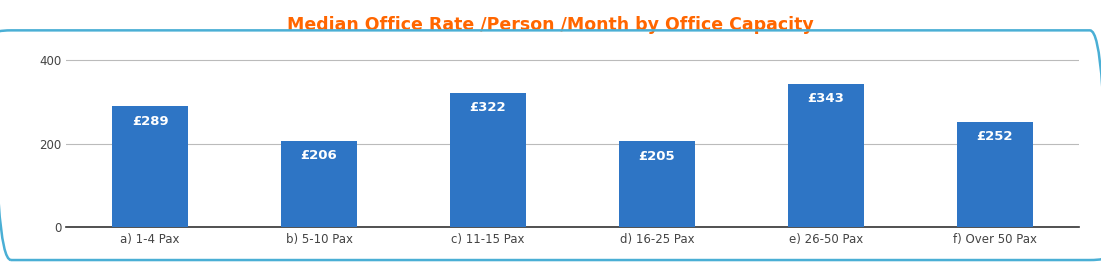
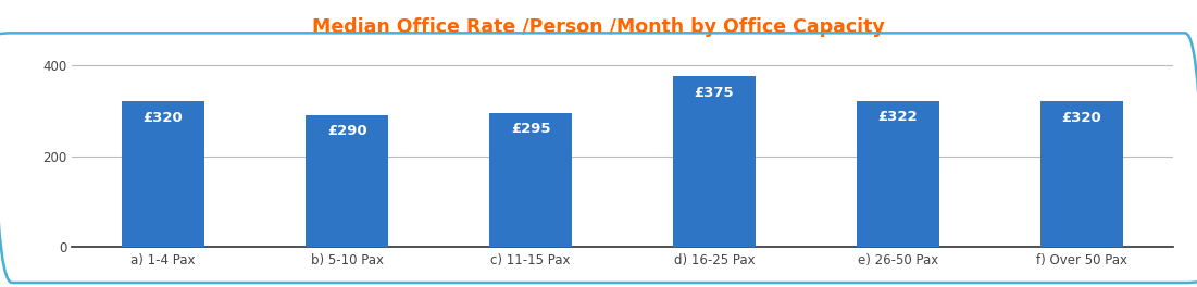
a) 1-4 Pax: £289 -> £320
b) 5-10 Pax: £206 -> £290
c) 11-15 Pax: £322 -> £295
d) 16-25 Pax: £205 -> £375
e) 26-50 Pax: £343 -> £322
f) Over 50 Pax: £252 -> £320
